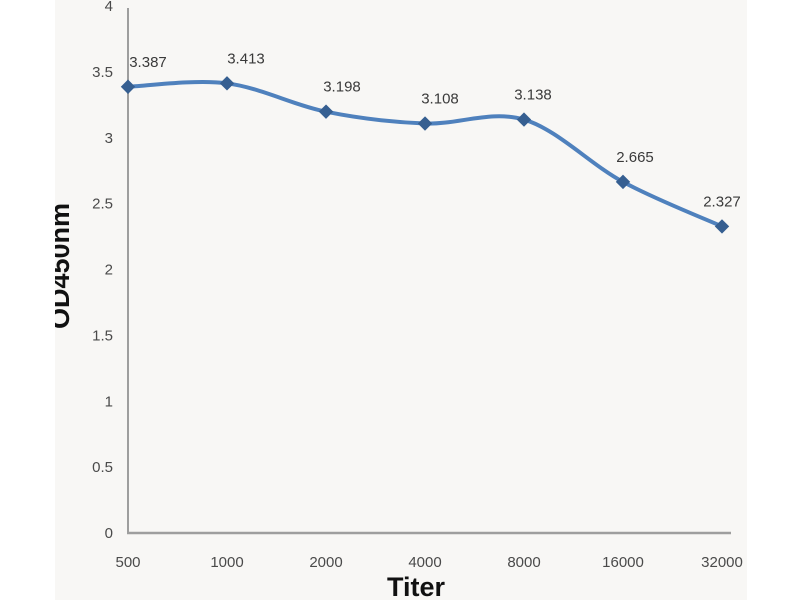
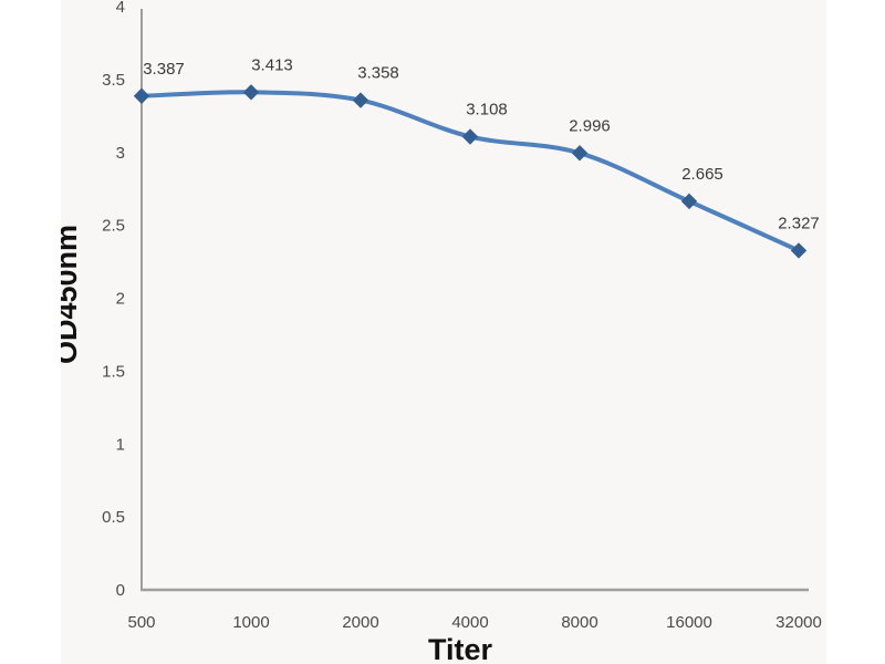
2000: 3.198 -> 3.358
8000: 3.138 -> 2.996
